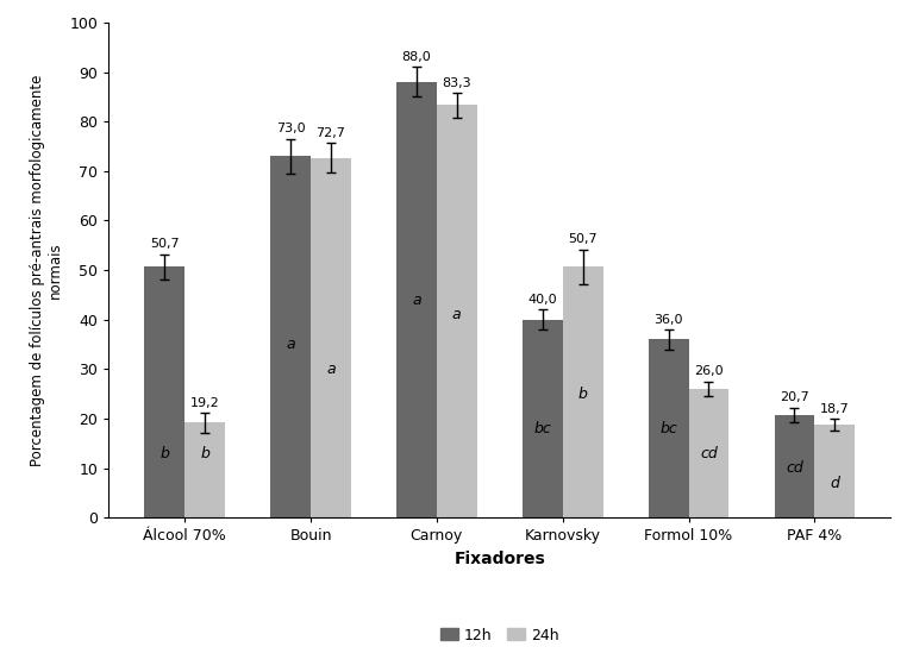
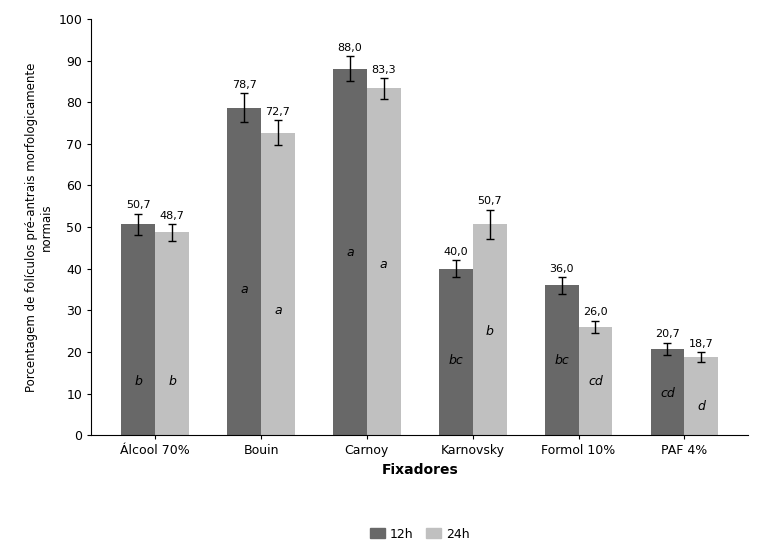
24h/Álcool 70%: 19,2 -> 48,7
12h/Bouin: 73,0 -> 78,7
